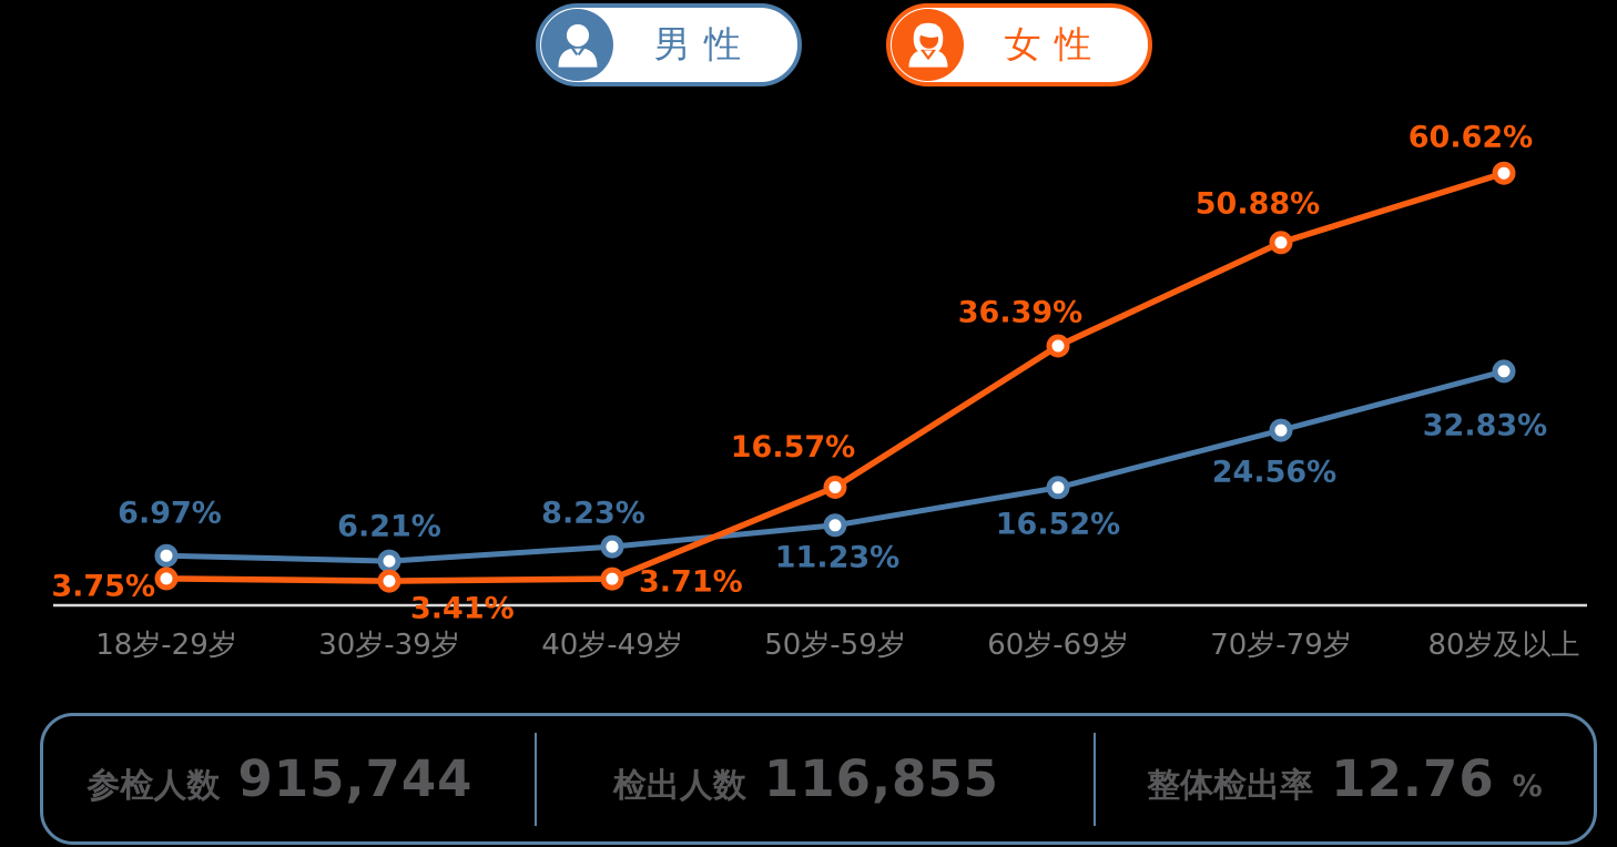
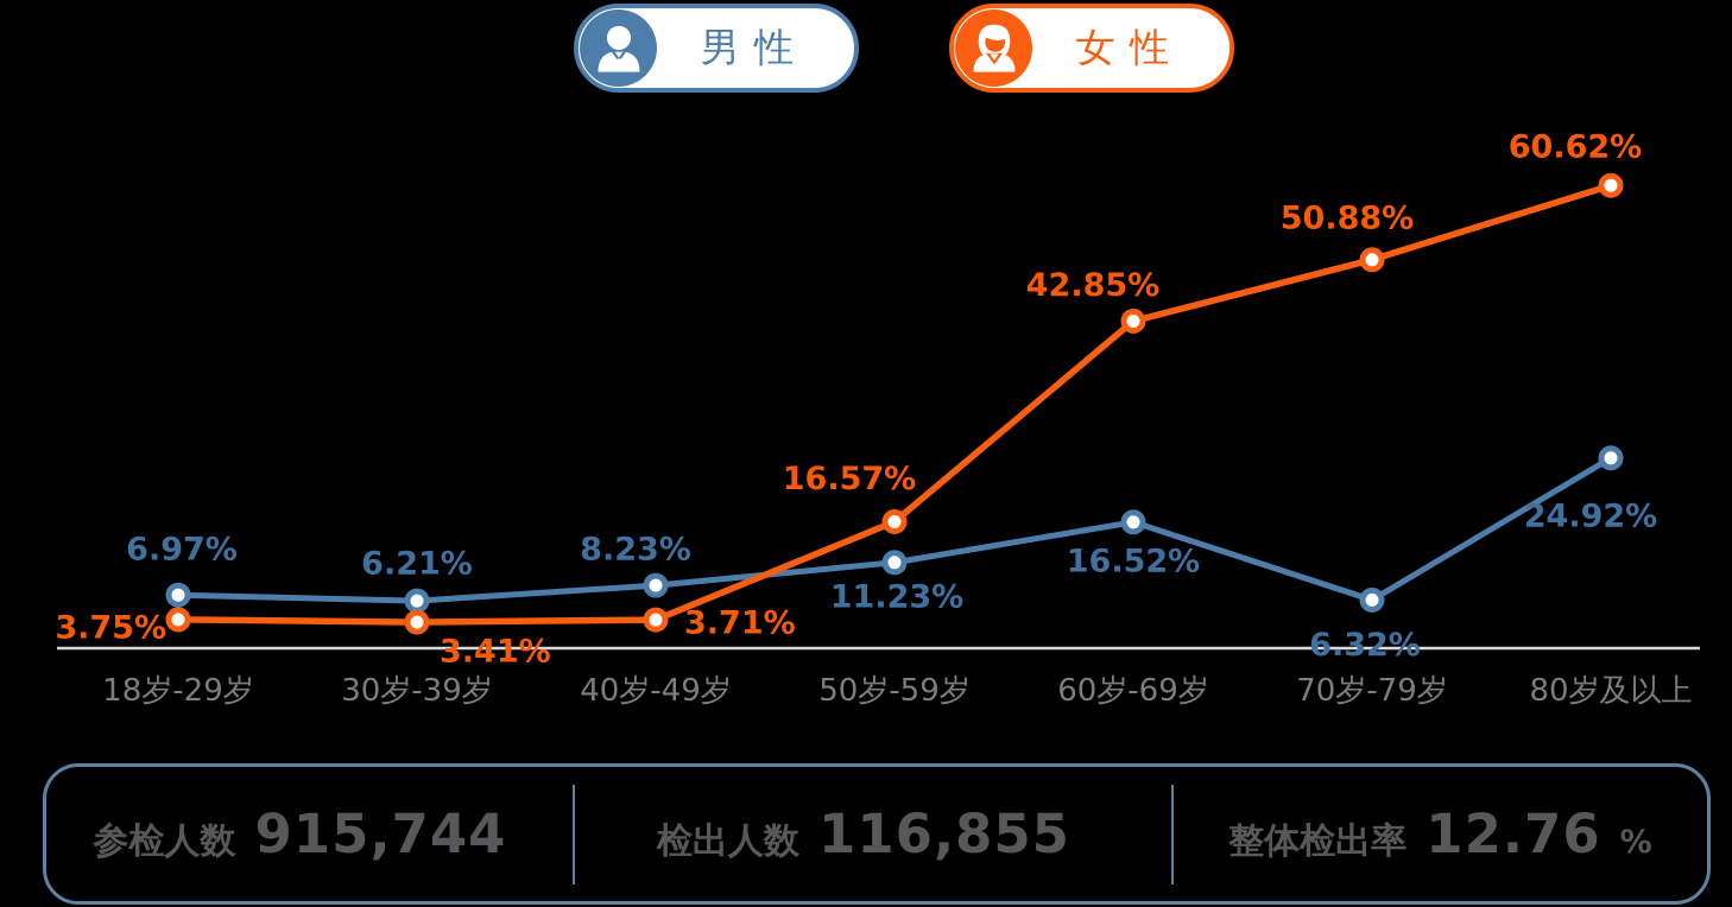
女性/60岁-69岁: 36.39% -> 42.85%
男性/70岁-79岁: 24.56% -> 6.32%
男性/80岁及以上: 32.83% -> 24.92%
